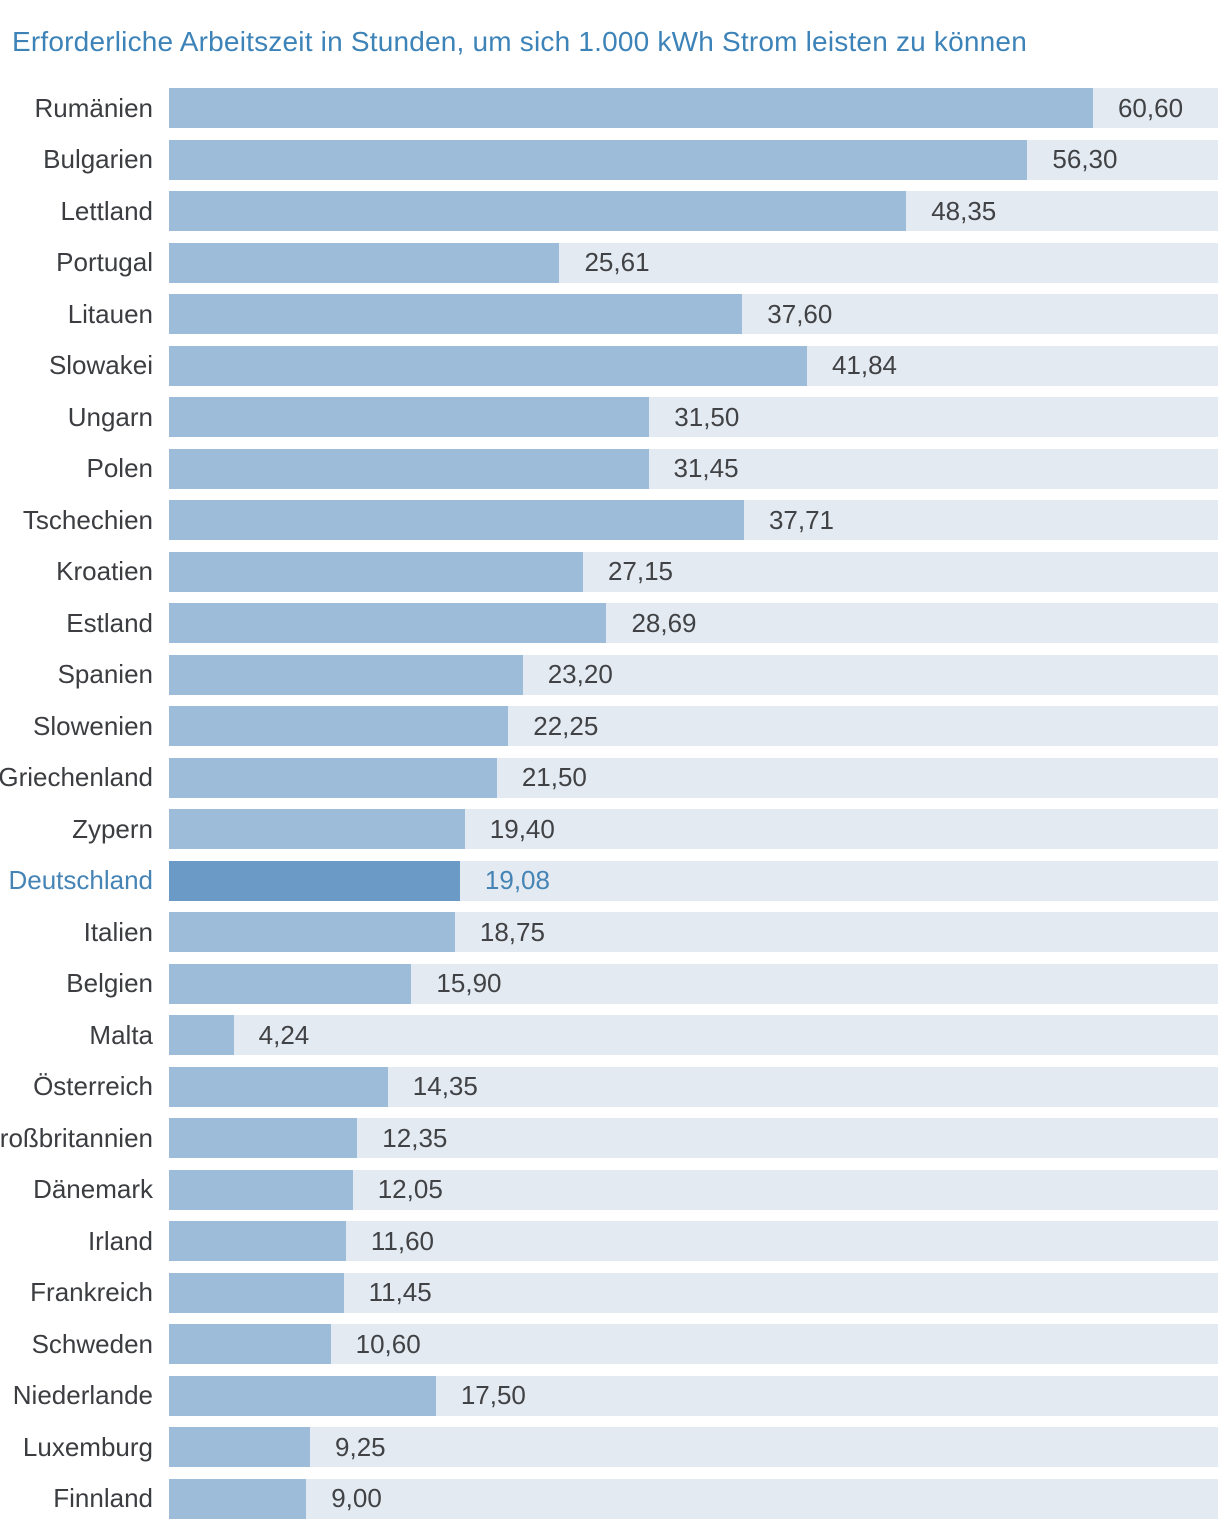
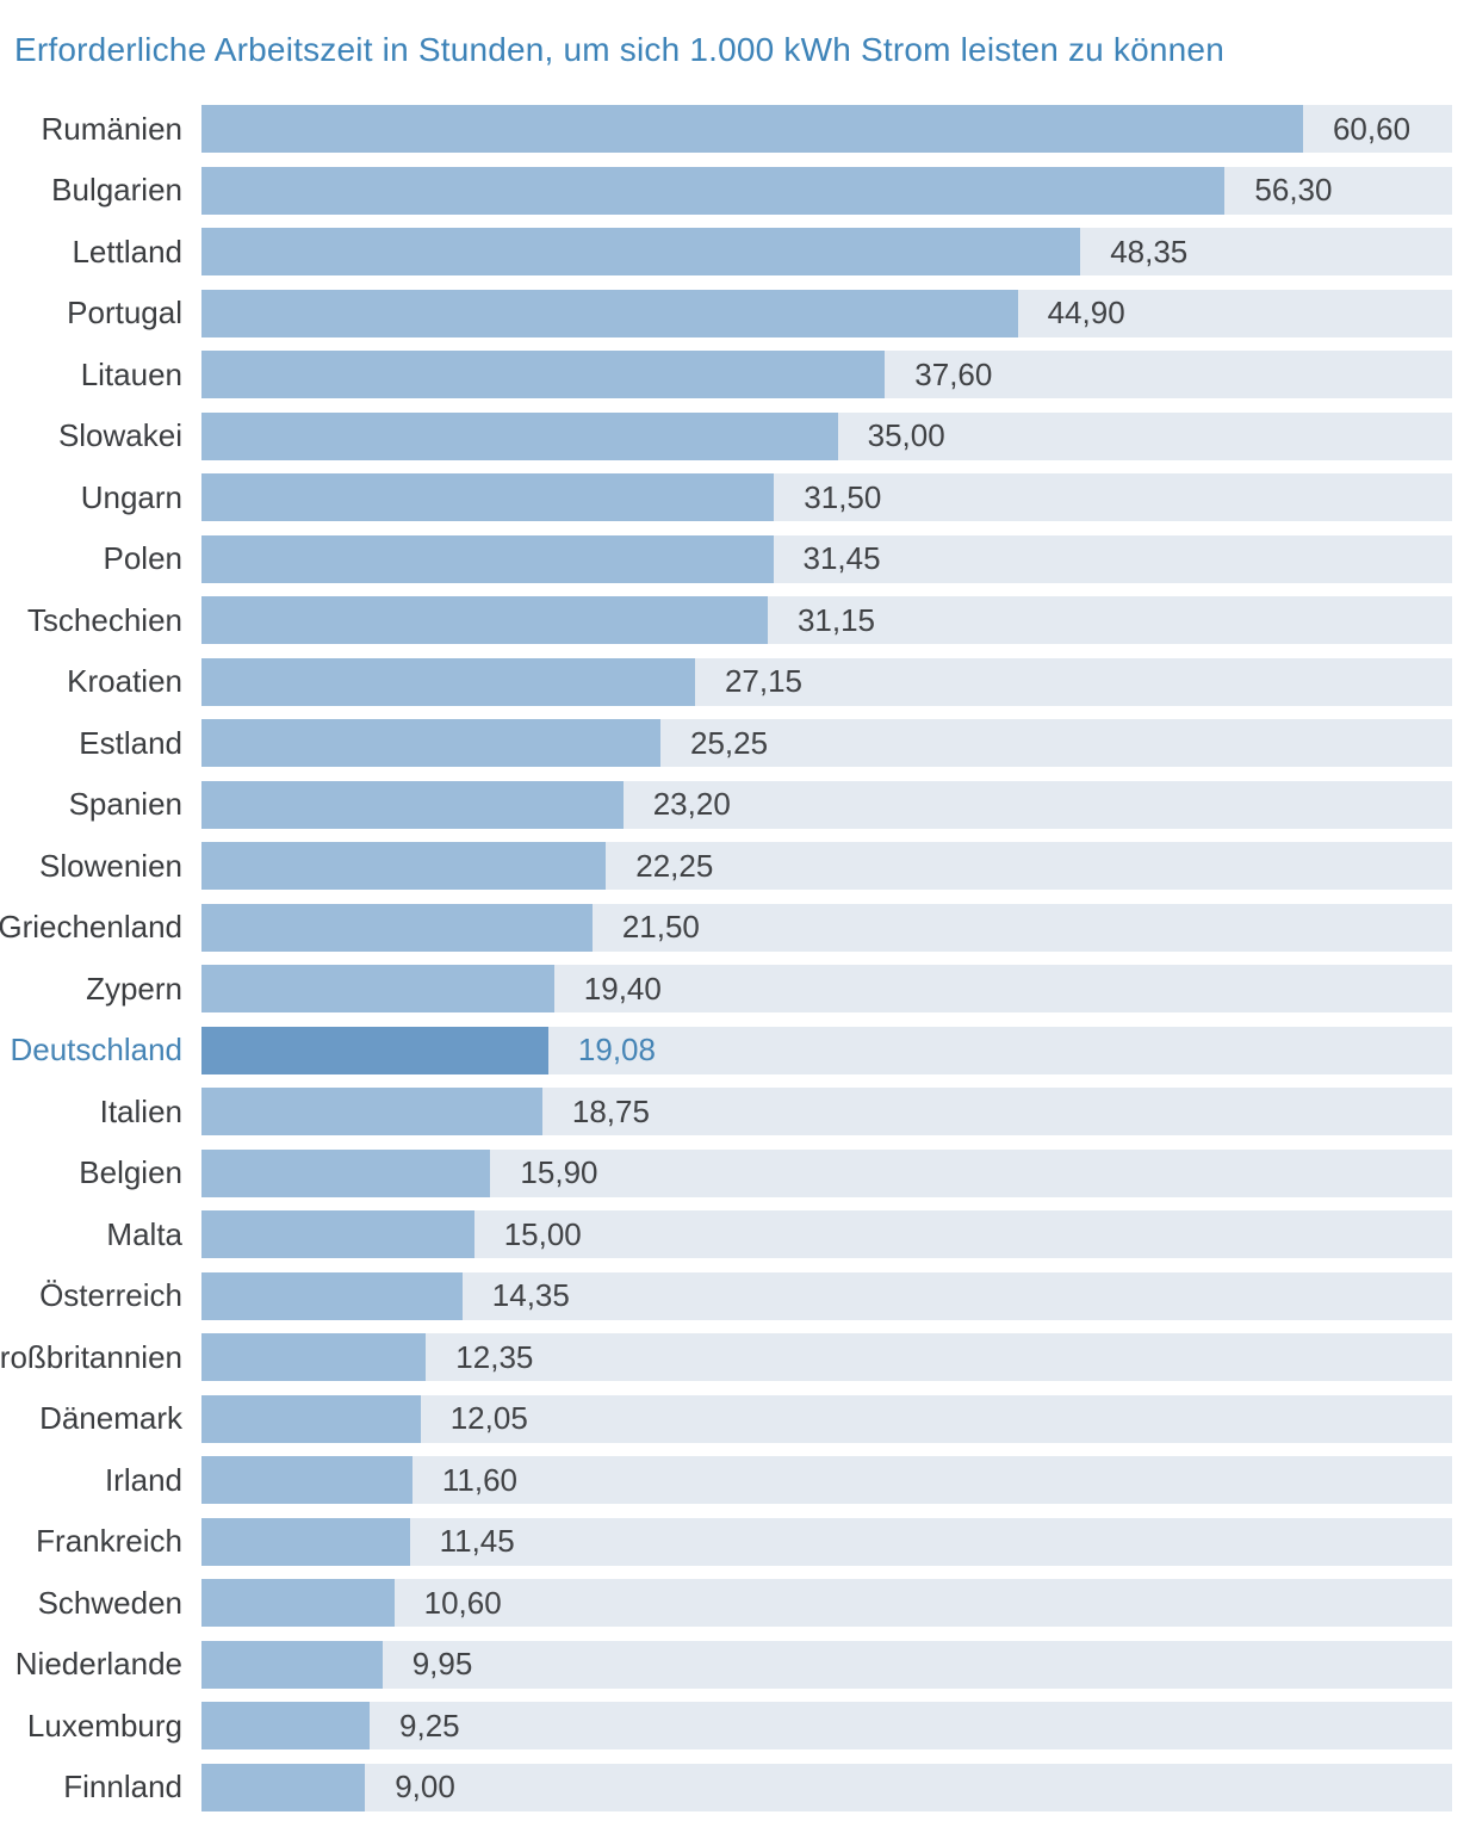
Portugal: 25,61 -> 44,90
Slowakei: 41,84 -> 35,00
Tschechien: 37,71 -> 31,15
Estland: 28,69 -> 25,25
Malta: 4,24 -> 15,00
Niederlande: 17,50 -> 9,95
